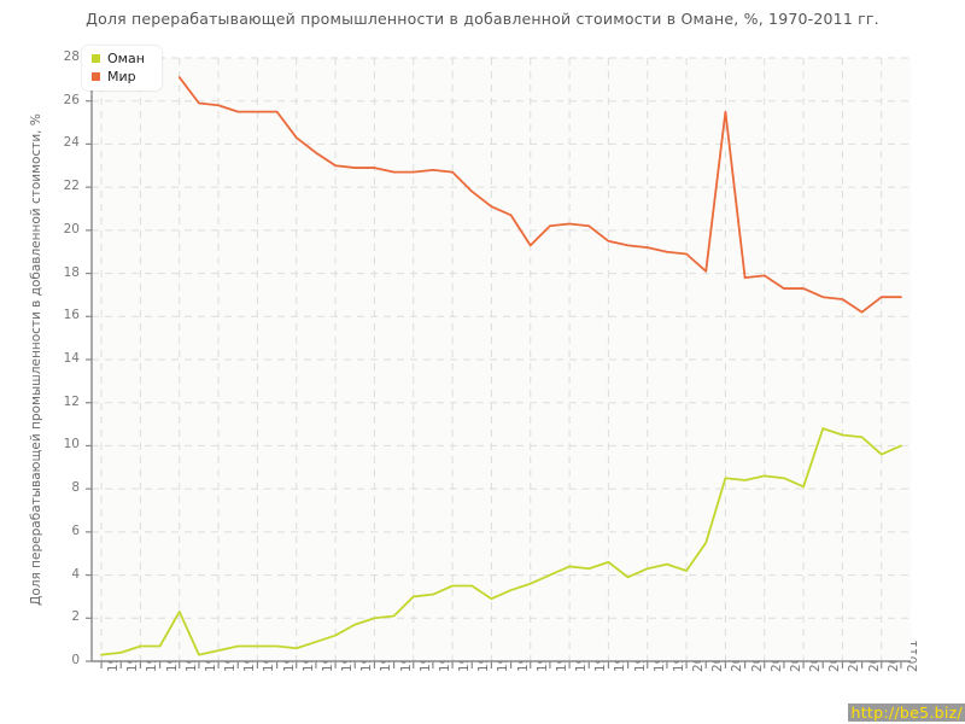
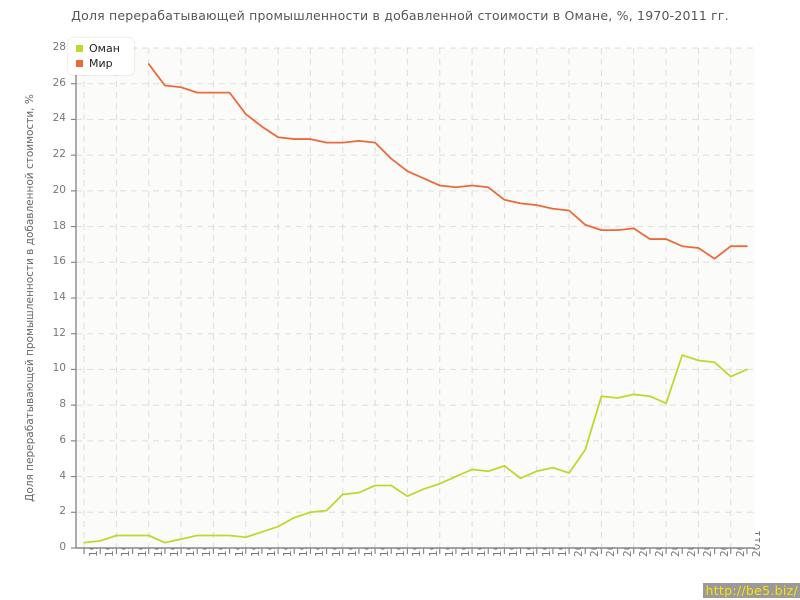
Оман/1974: 2.3 -> 0.7
Мир/1992: 19.3 -> 20.3
Мир/2002: 25.5 -> 17.8
